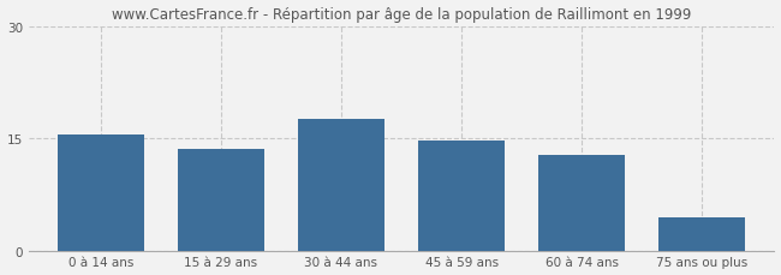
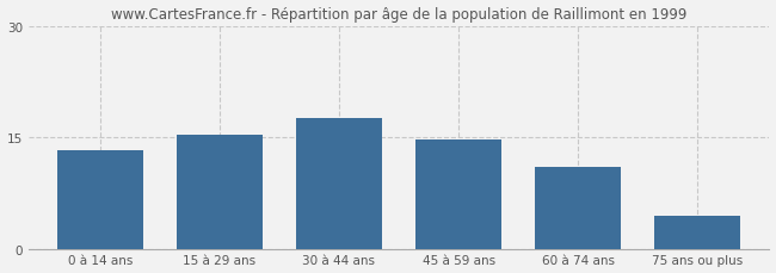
0 à 14 ans: 15.5 -> 13.2
15 à 29 ans: 13.5 -> 15.4
60 à 74 ans: 12.7 -> 11.0
